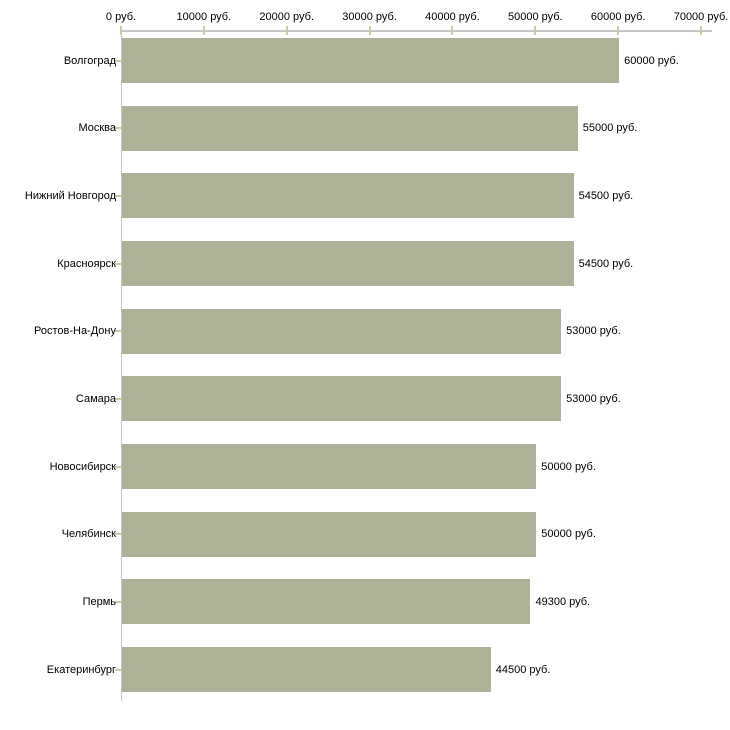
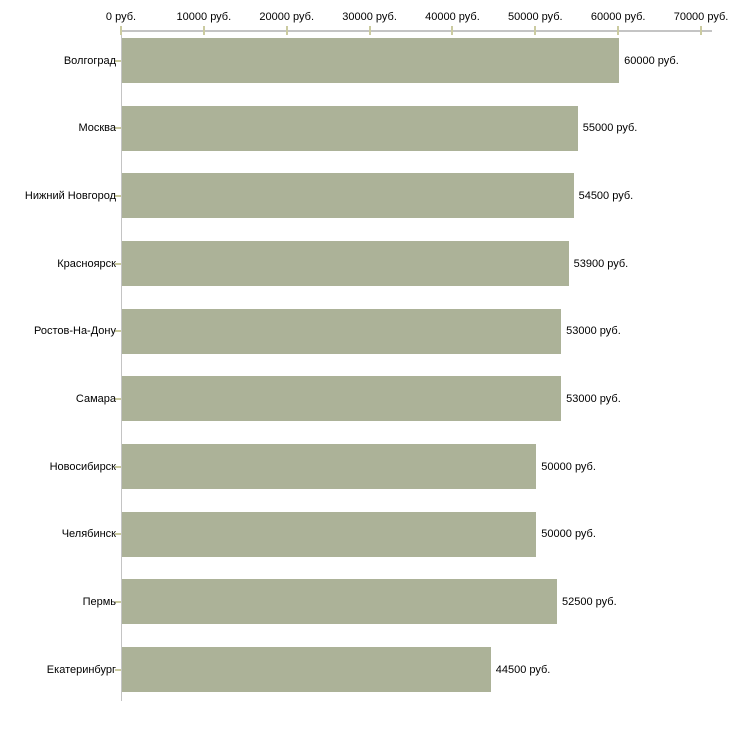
Красноярск: 54500 -> 53900
Пермь: 49300 -> 52500
